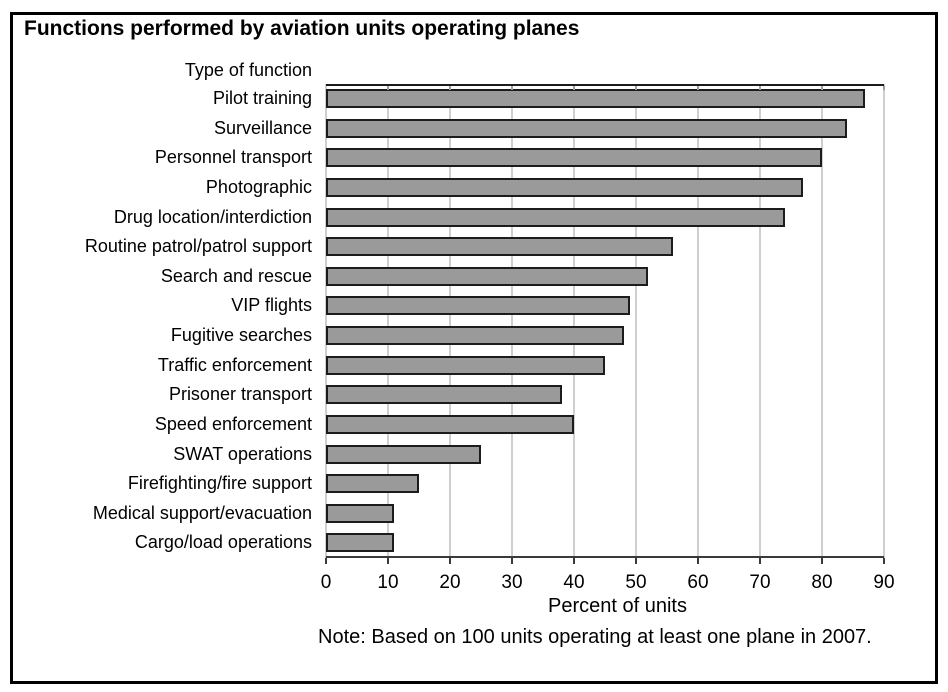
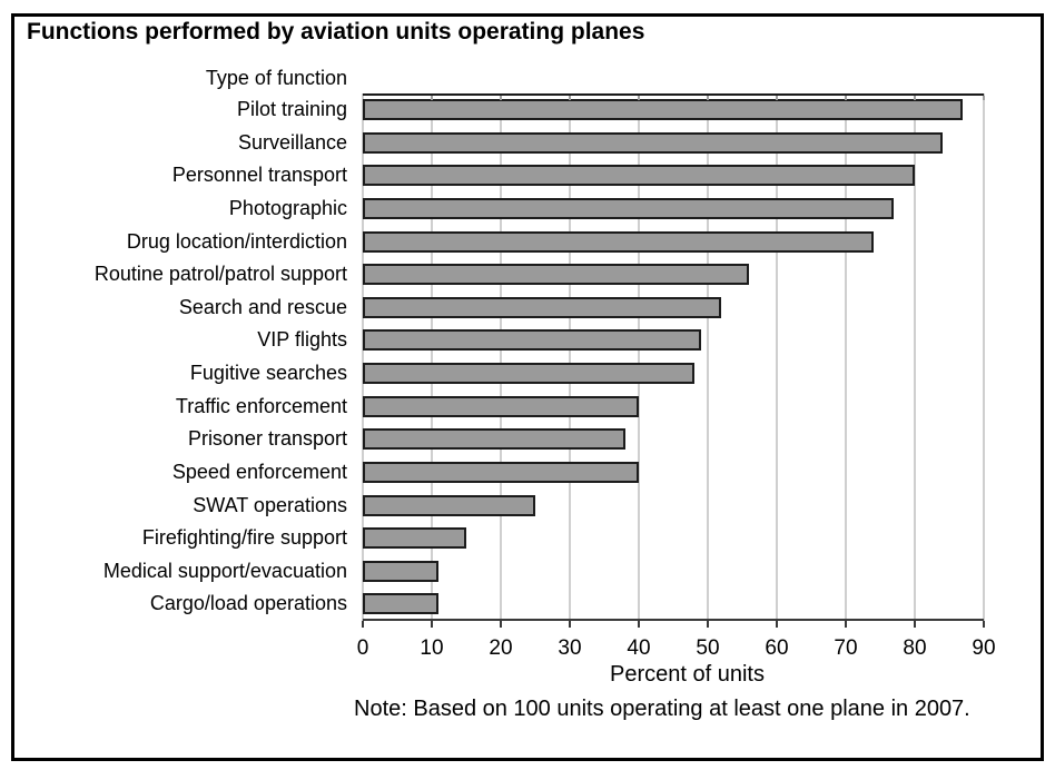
Traffic enforcement: 45 -> 40
